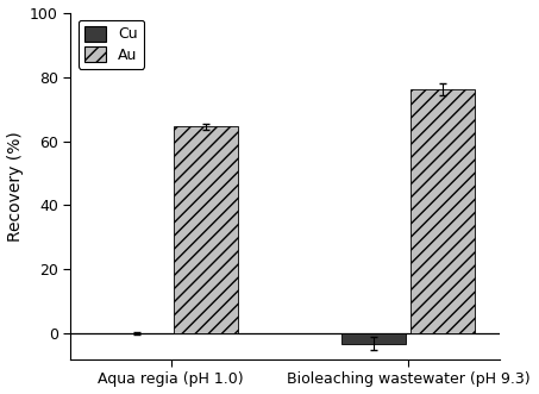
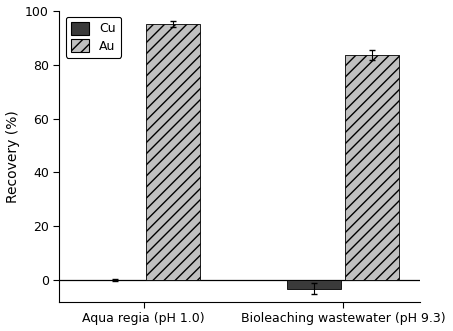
Au/Aqua regia (pH 1.0): 64.5 -> 95.0
Au/Bioleaching wastewater (pH 9.3): 76.0 -> 83.5
